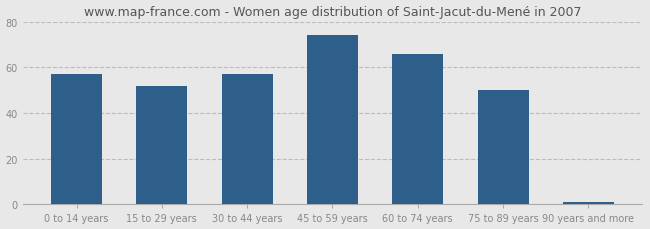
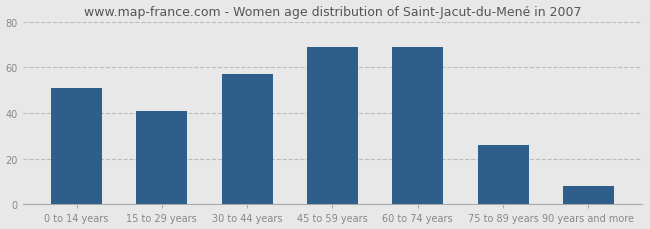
0 to 14 years: 57 -> 51
15 to 29 years: 52 -> 41
45 to 59 years: 74 -> 69
60 to 74 years: 66 -> 69
75 to 89 years: 50 -> 26
90 years and more: 1 -> 8
